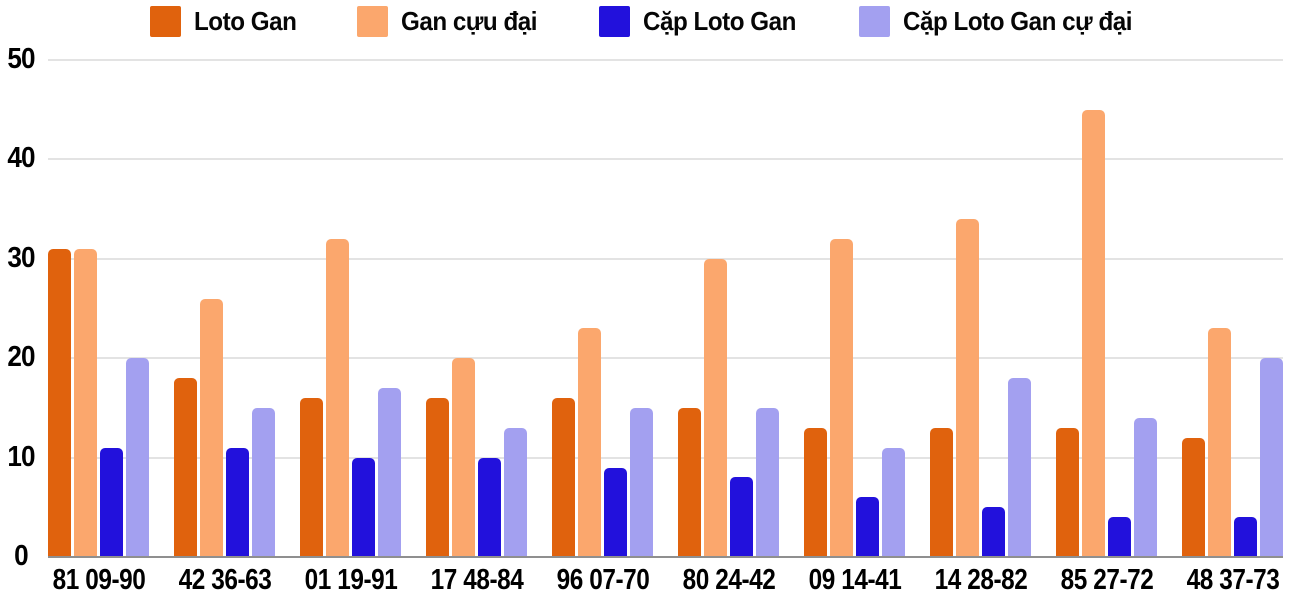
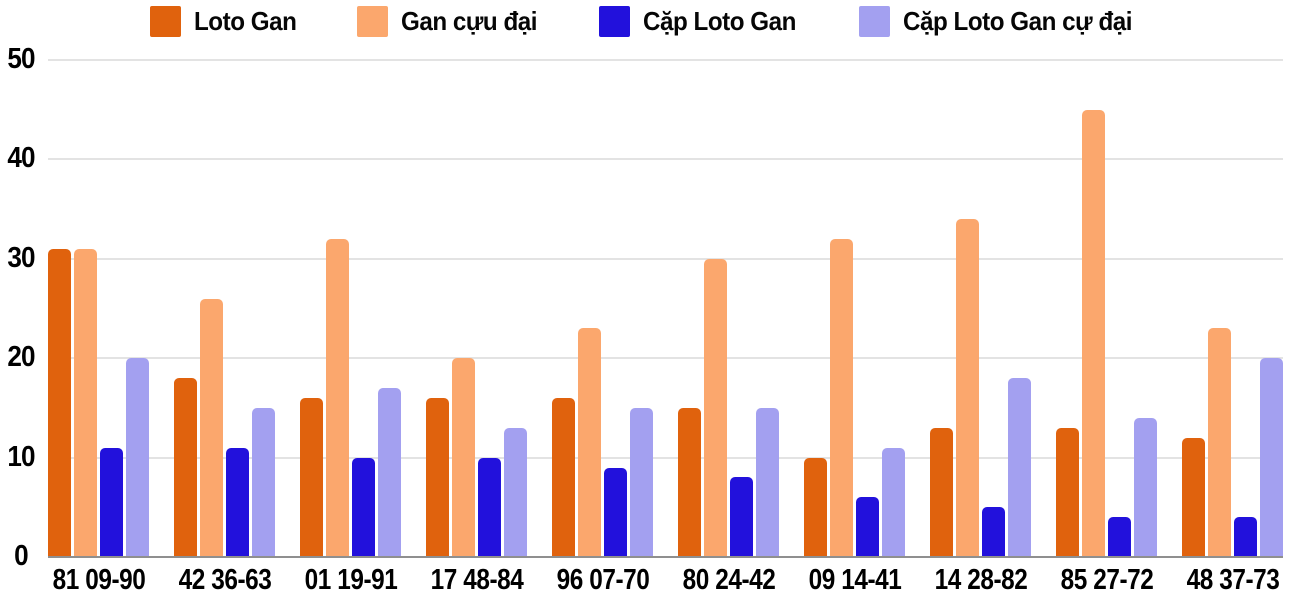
Loto Gan/09 14-41: 13 -> 10
